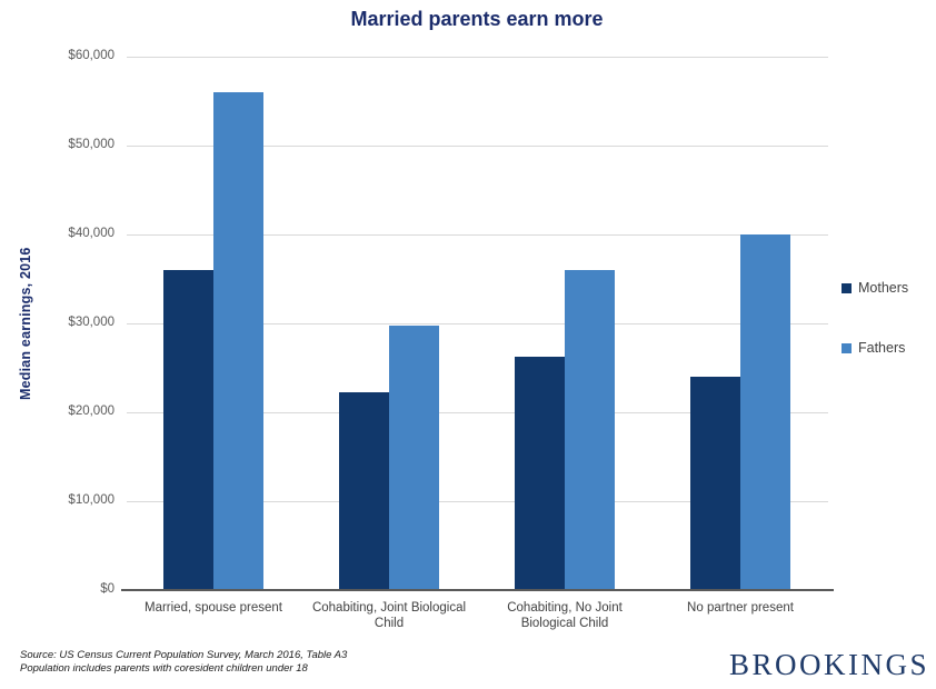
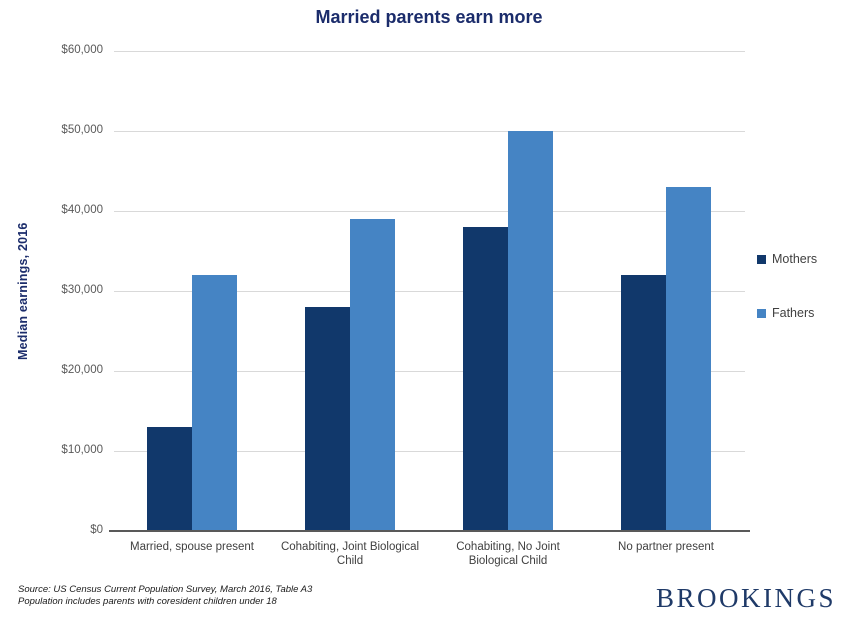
Mothers/Married, spouse present: $36000 -> $13000
Fathers/Married, spouse present: $56000 -> $32000
Mothers/Cohabiting, Joint Biological Child: $22000 -> $28000
Fathers/Cohabiting, Joint Biological Child: $30000 -> $39000
Mothers/Cohabiting, No Joint Biological Child: $26000 -> $38000
Fathers/Cohabiting, No Joint Biological Child: $36000 -> $50000
Mothers/No partner present: $24000 -> $32000
Fathers/No partner present: $40000 -> $43000
